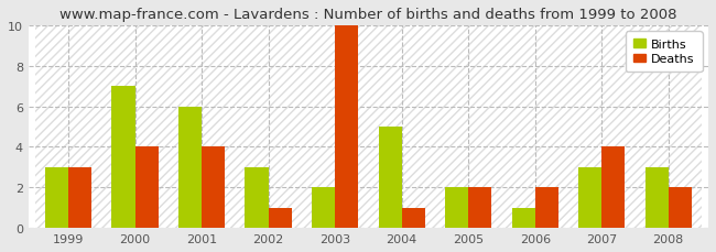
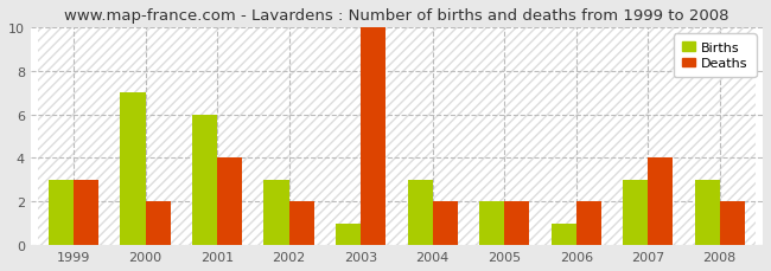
Deaths/2000: 4 -> 2
Deaths/2002: 1 -> 2
Births/2003: 2 -> 1
Births/2004: 5 -> 3
Deaths/2004: 1 -> 2
